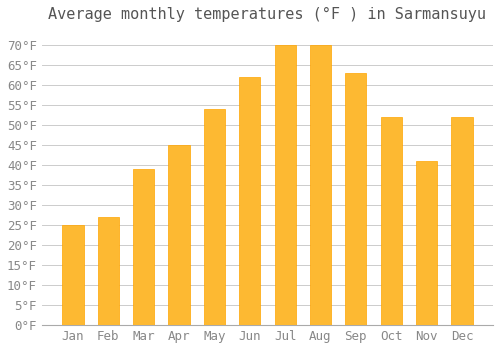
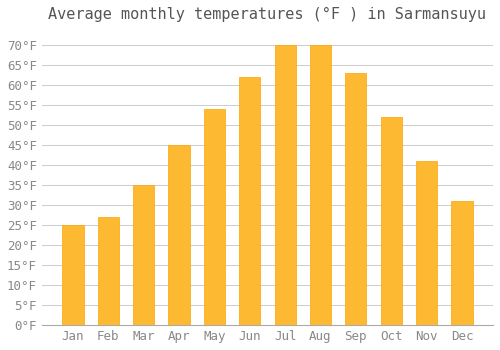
Mar: 39°F -> 35°F
Dec: 52°F -> 31°F
